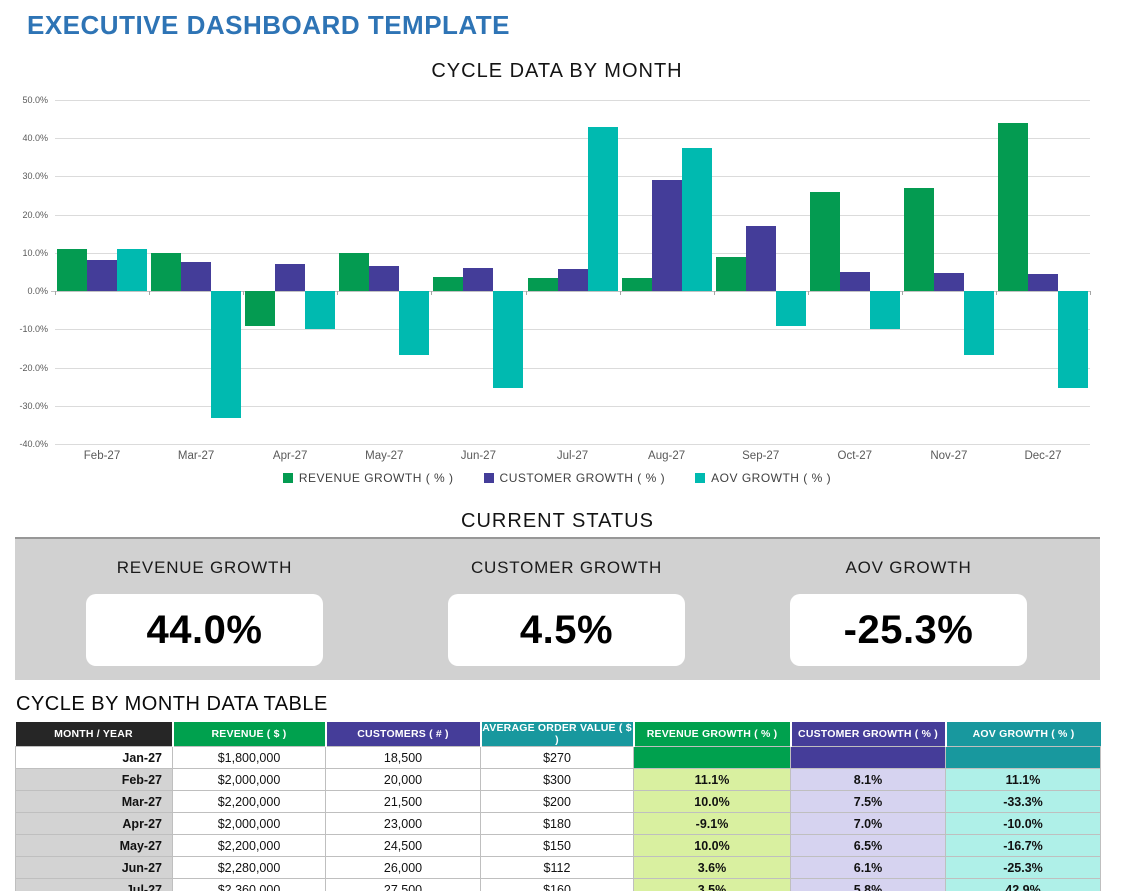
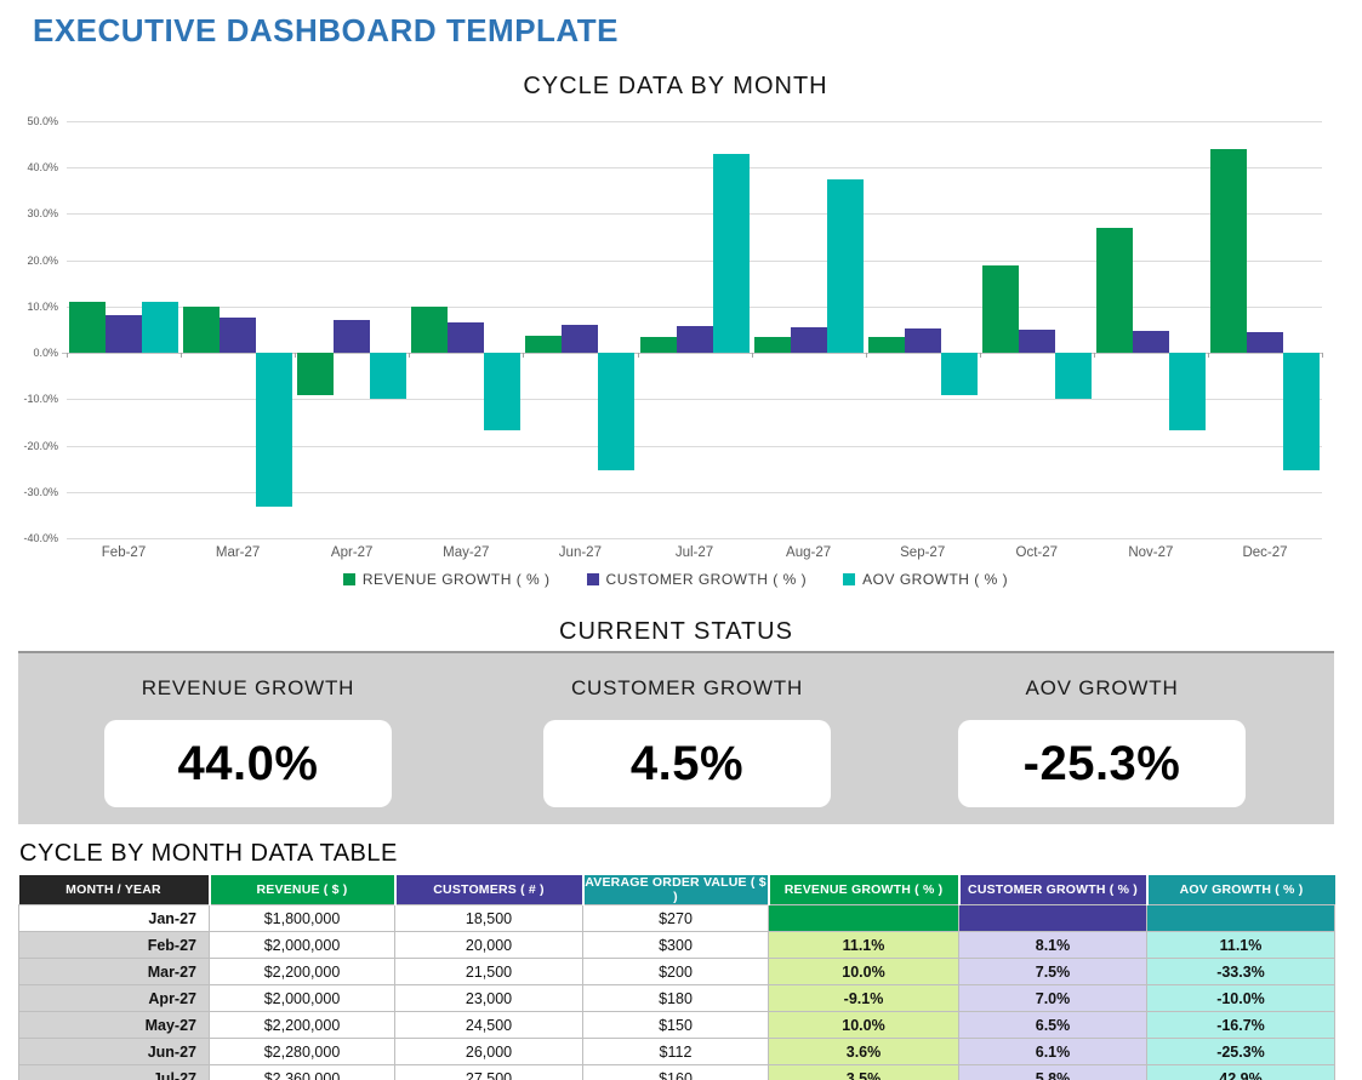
CUSTOMER GROWTH ( % )/Aug-27: 29% -> 6%
REVENUE GROWTH ( % )/Sep-27: 9% -> 3%
CUSTOMER GROWTH ( % )/Sep-27: 17% -> 5%
REVENUE GROWTH ( % )/Oct-27: 26% -> 19%
